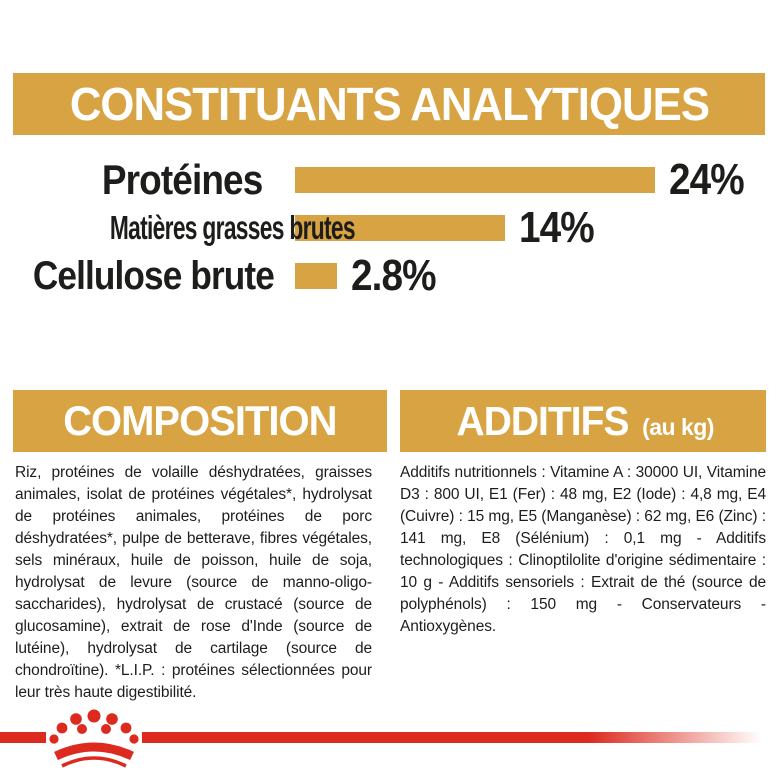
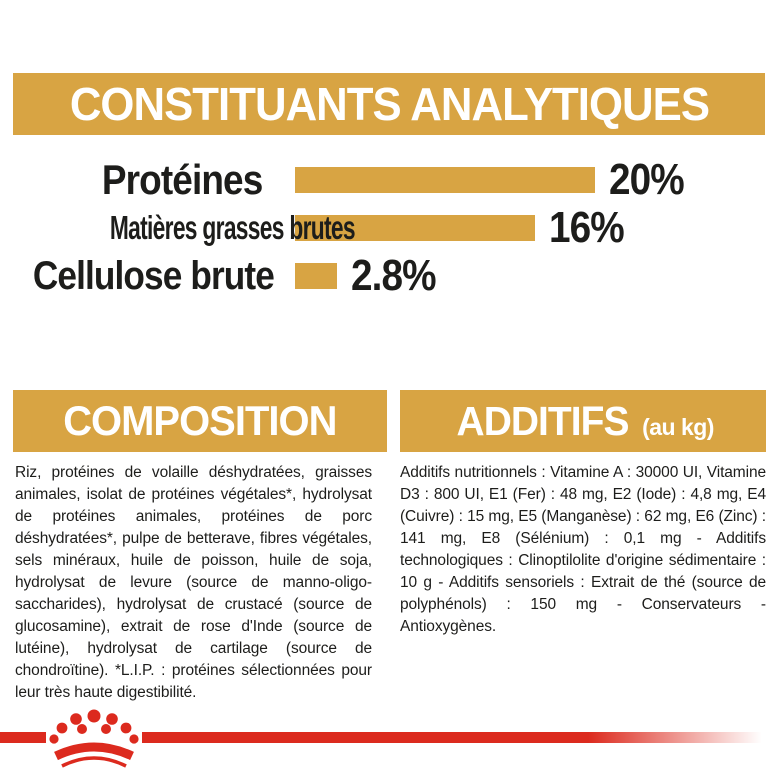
Protéines: 24% -> 20%
Matières grasses brutes: 14% -> 16%
